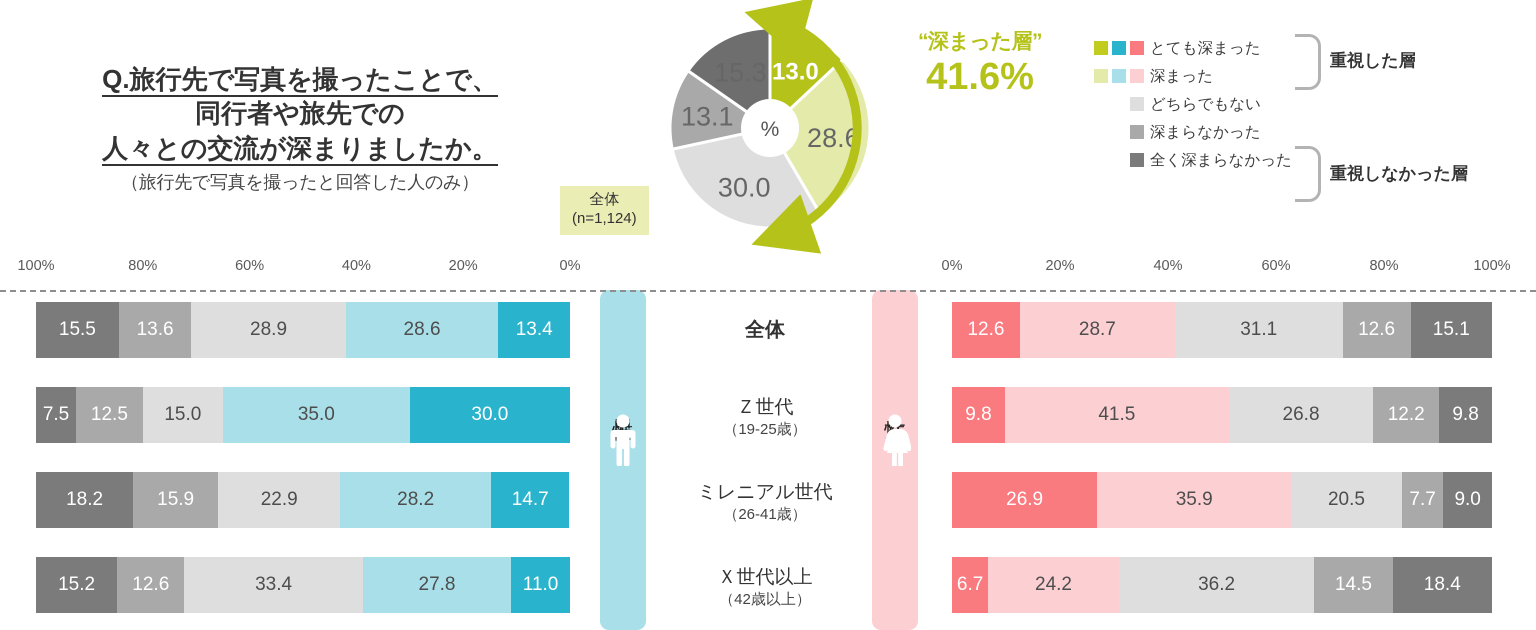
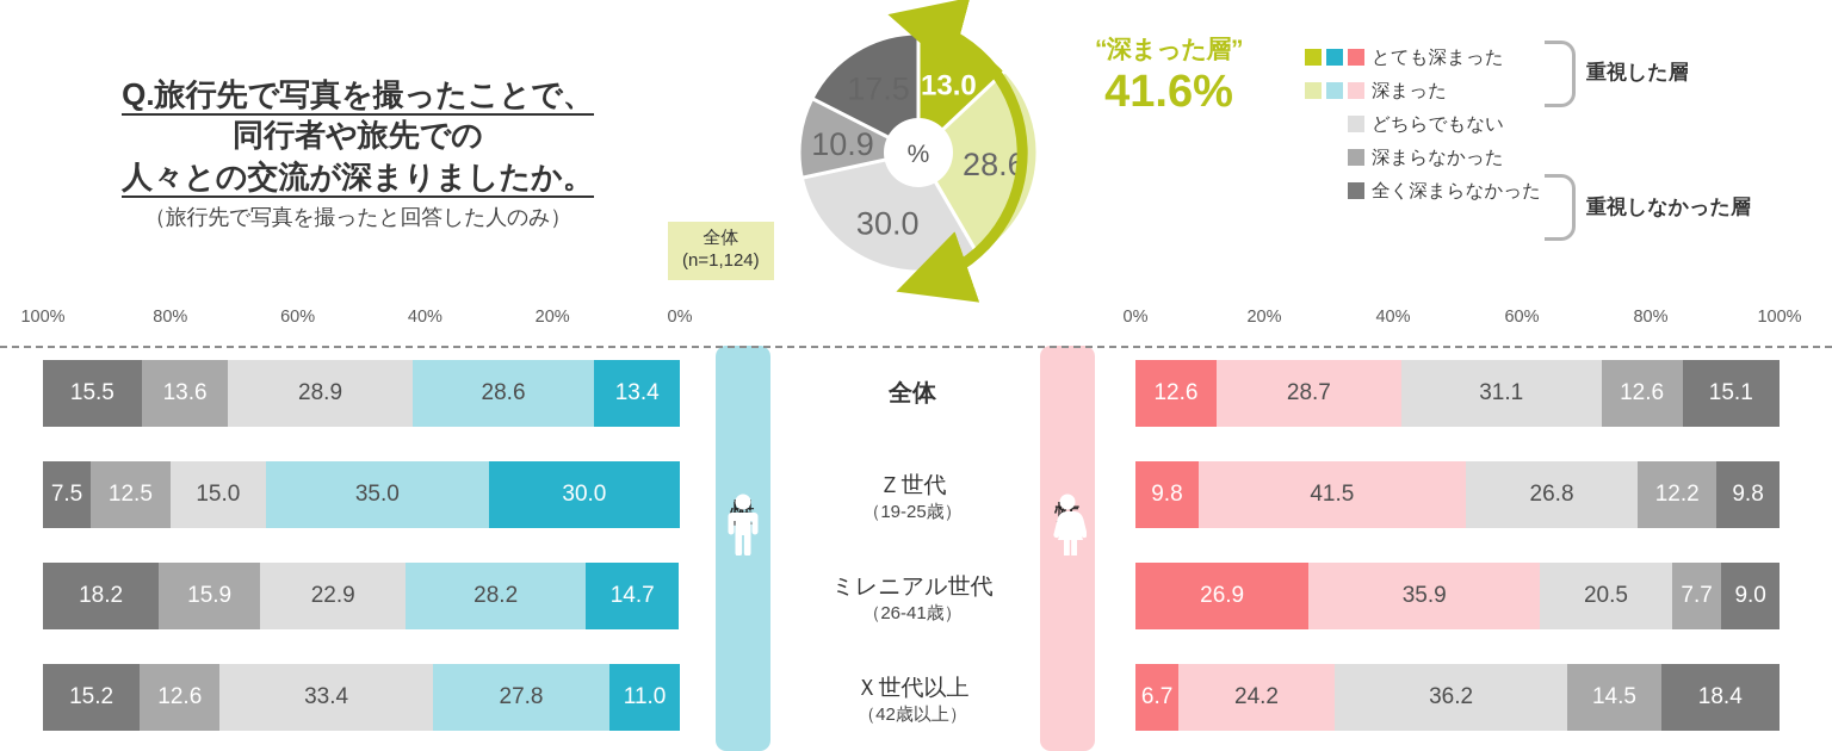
全体 (n=1,124)/深まらなかった: 13.1 -> 10.9
全体 (n=1,124)/全く深まらなかった: 15.3 -> 17.5
